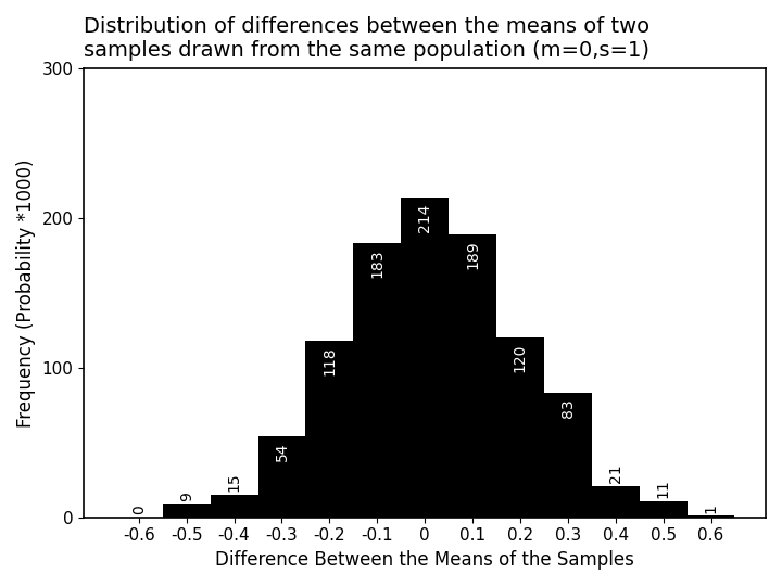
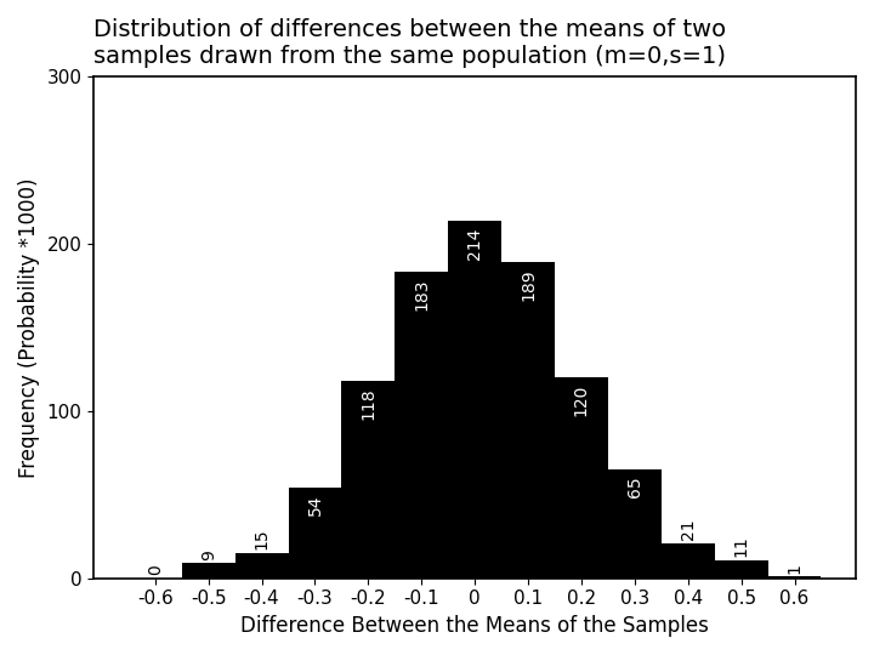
0.3: 83 -> 65
